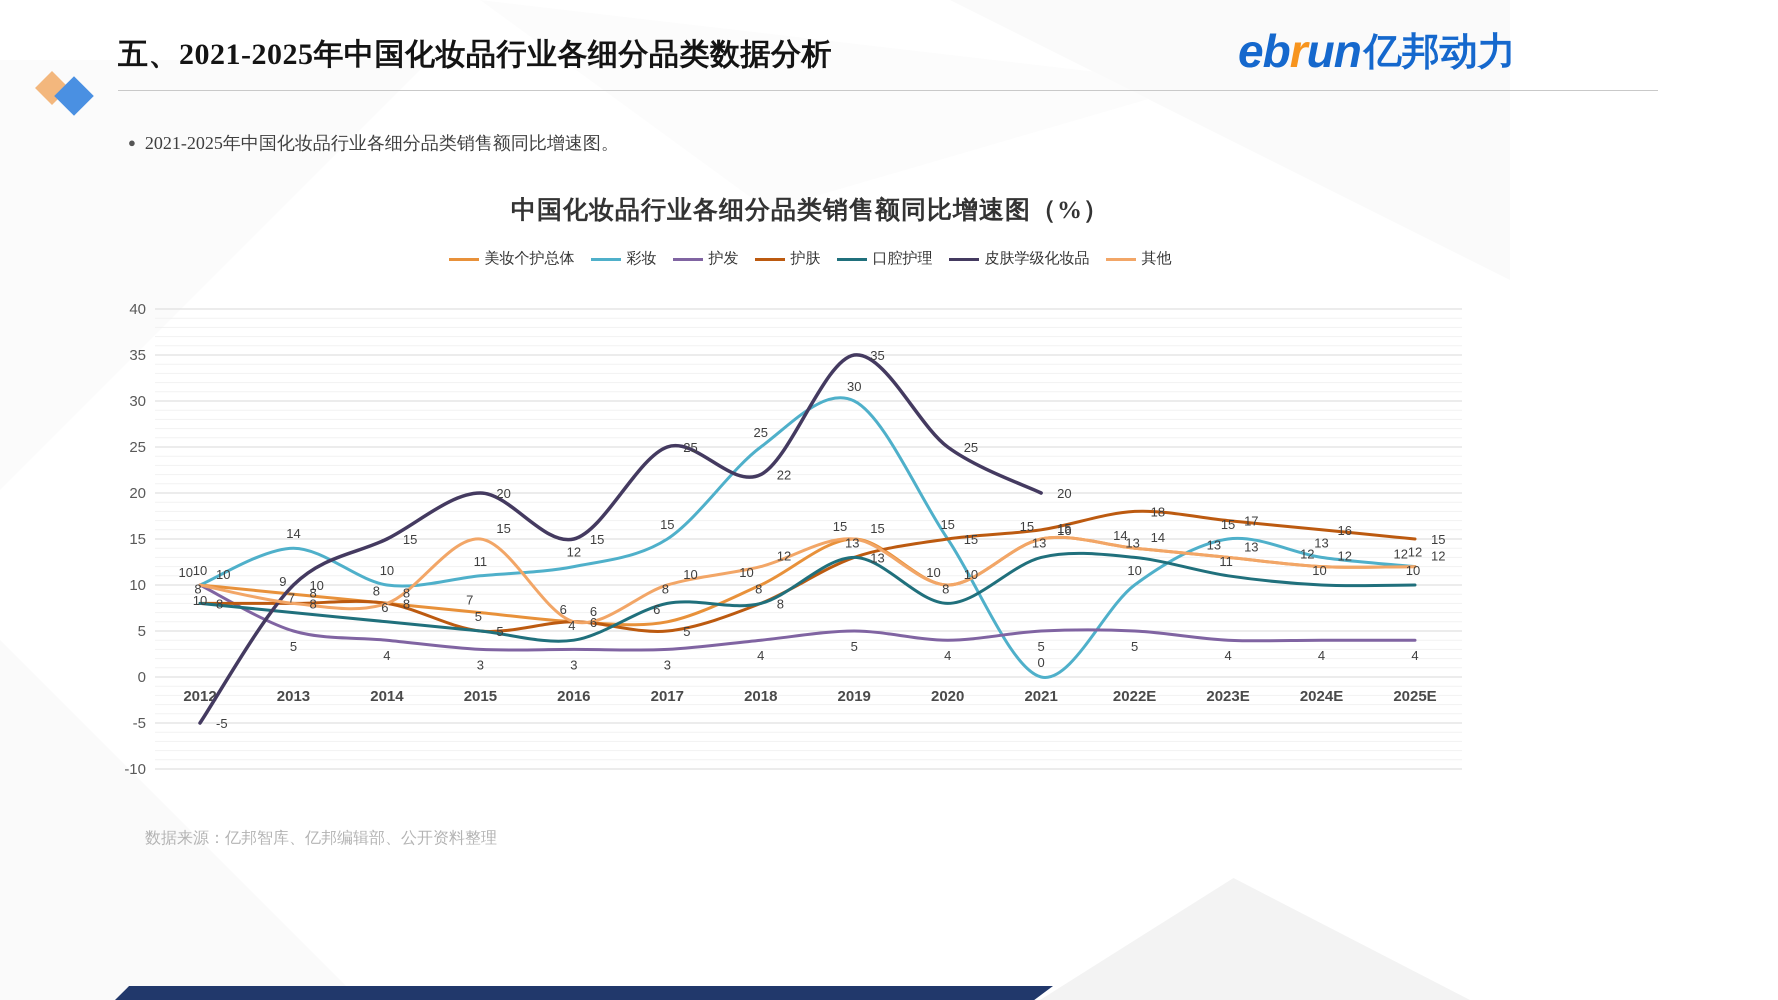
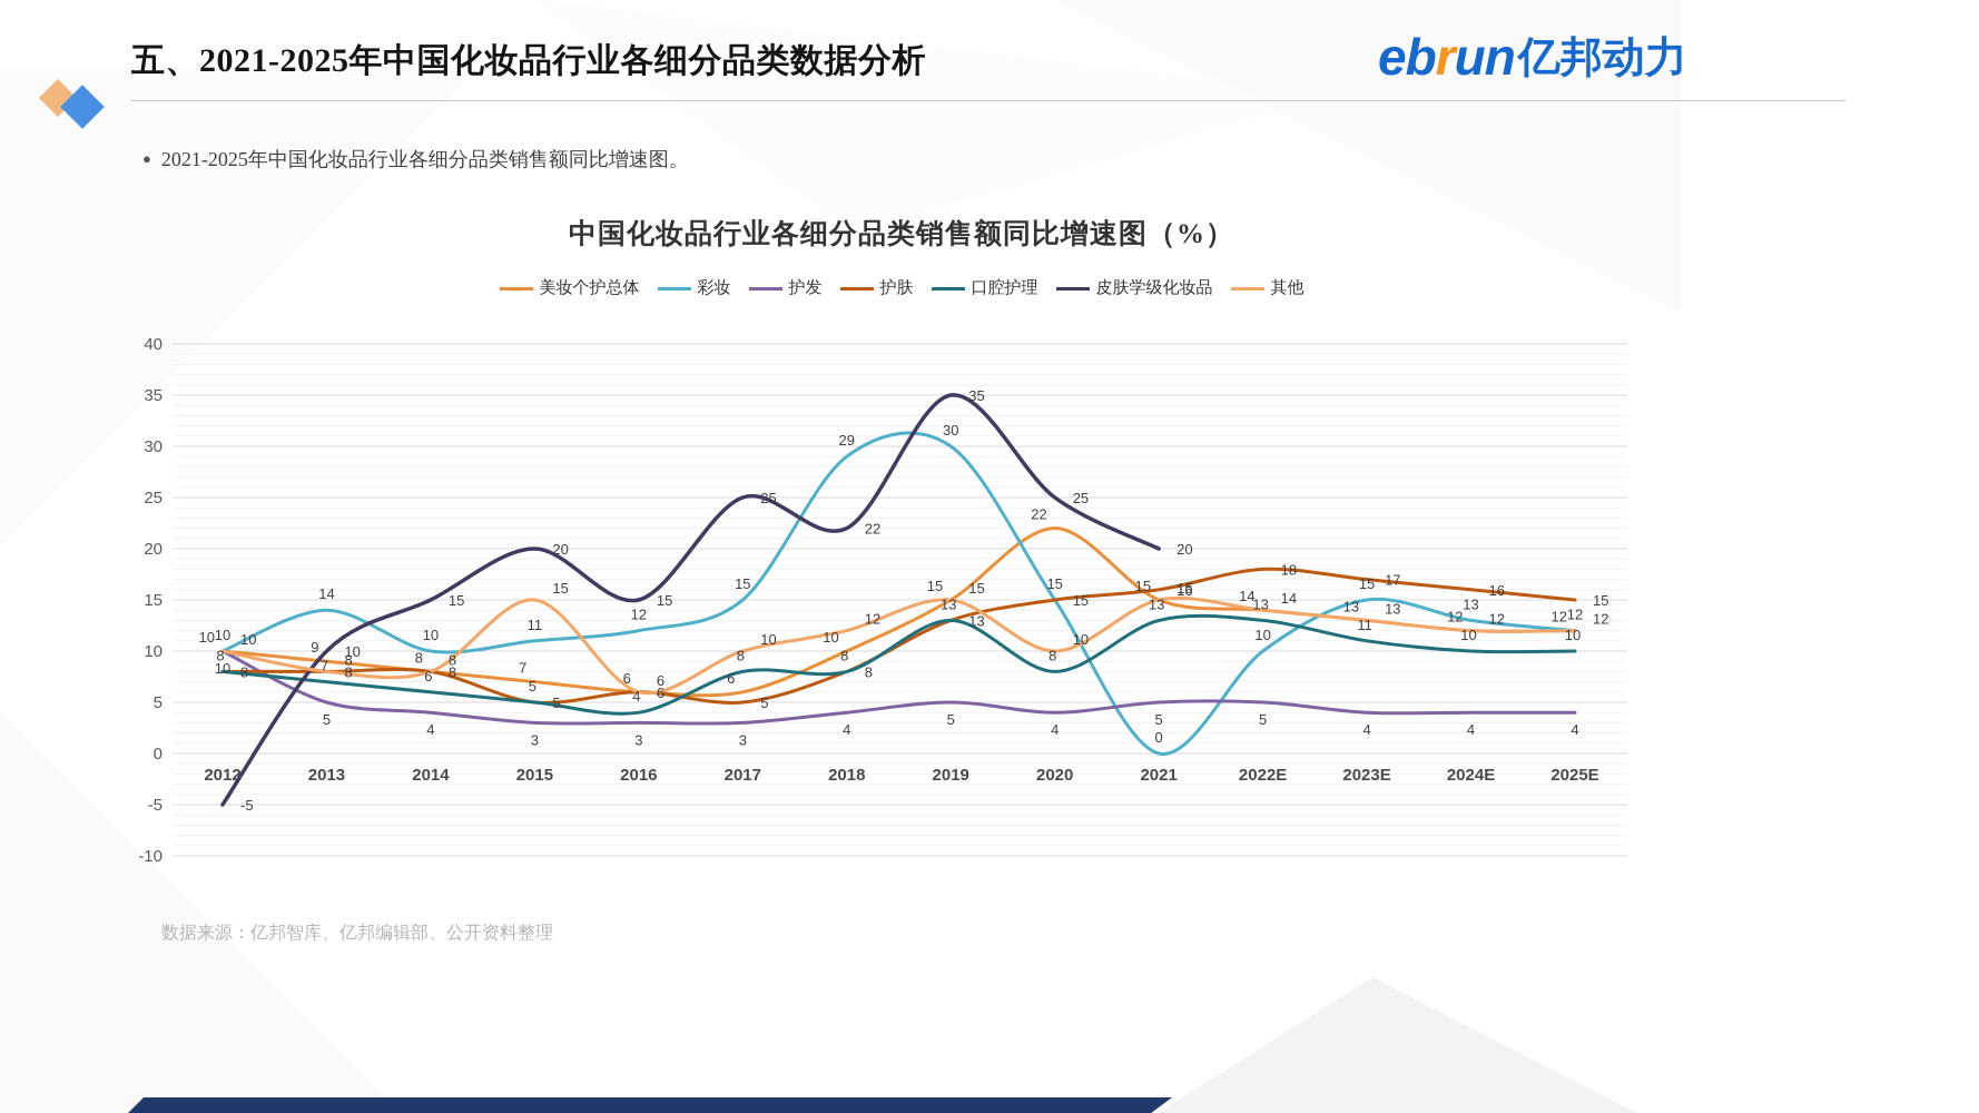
彩妆/2018: 25 -> 29
美妆个护总体/2020: 10 -> 22
